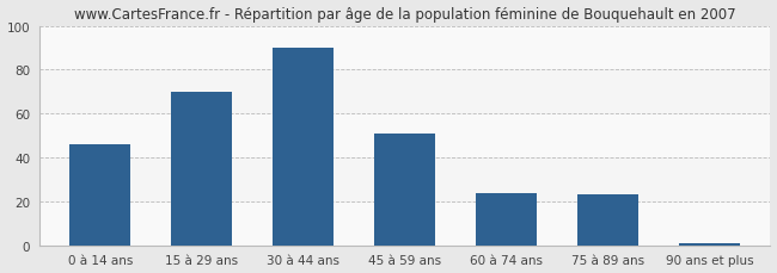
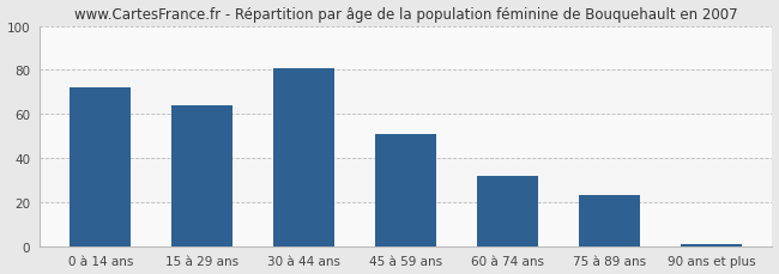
0 à 14 ans: 46 -> 72
15 à 29 ans: 70 -> 64
30 à 44 ans: 90 -> 81
60 à 74 ans: 24 -> 32
